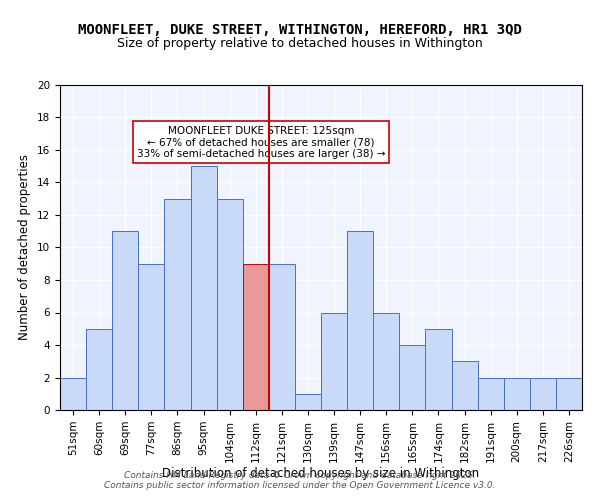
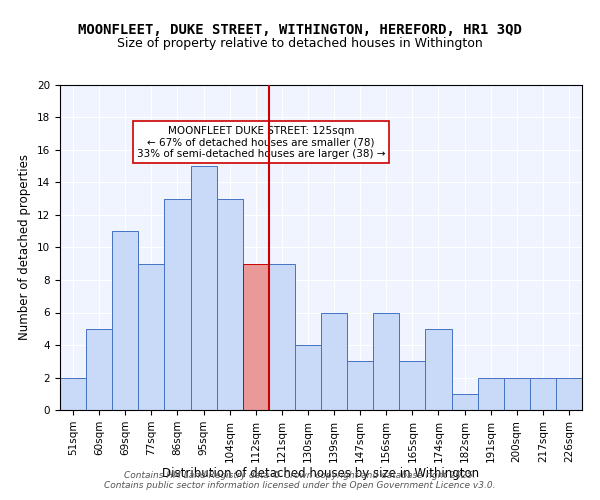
130sqm: 1 -> 4
147sqm: 11 -> 3
165sqm: 4 -> 3
182sqm: 3 -> 1
